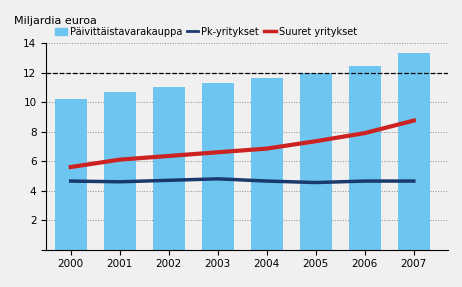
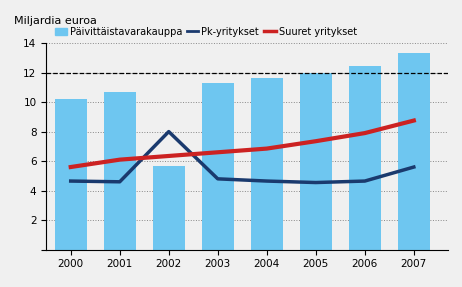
Päivittäistavarakauppa/2002: 11.0 -> 5.7
Pk-yritykset/2002: 4.7 -> 8.0
Pk-yritykset/2007: 4.7 -> 5.6
